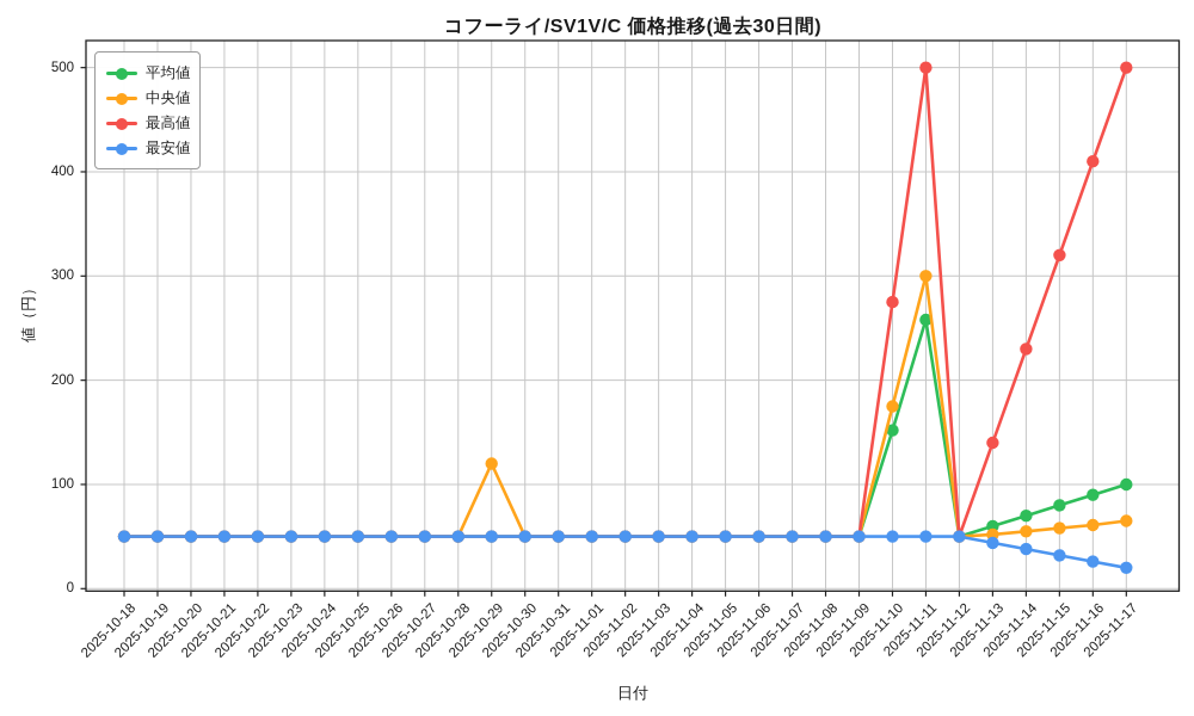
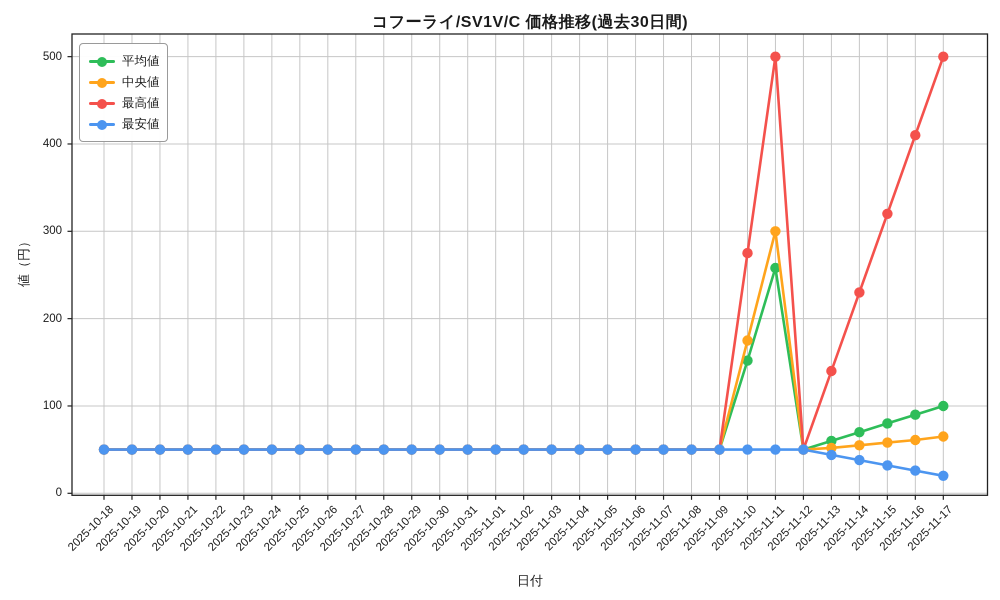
中央値/2025-10-29: 120 -> 50
